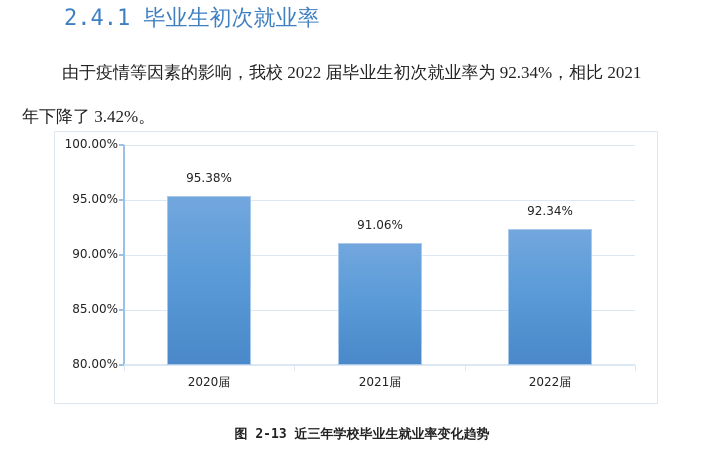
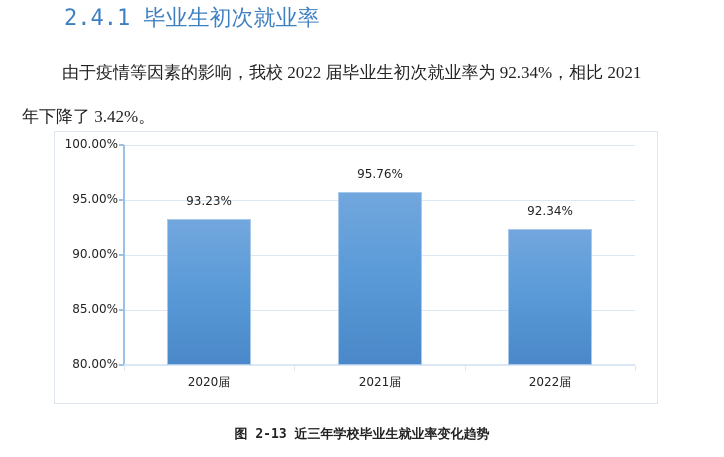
2020届: 95.38% -> 93.23%
2021届: 91.06% -> 95.76%
